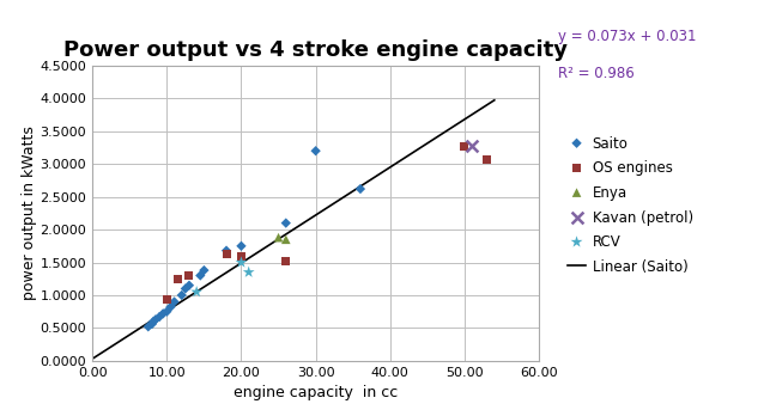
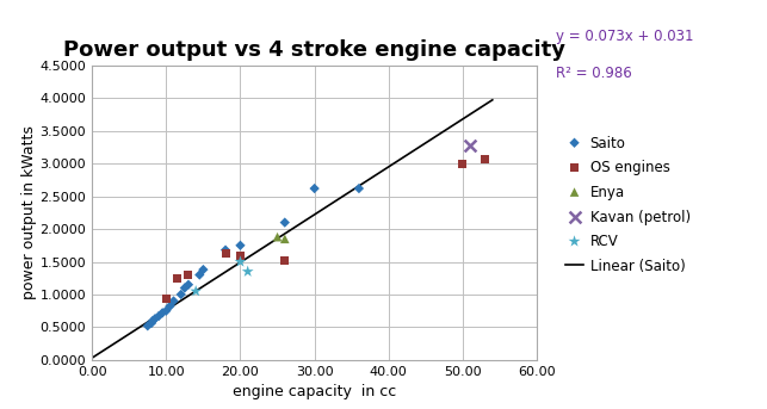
Saito/30.00: 3.20 -> 2.62
OS engines/50.00: 3.26 -> 3.00
